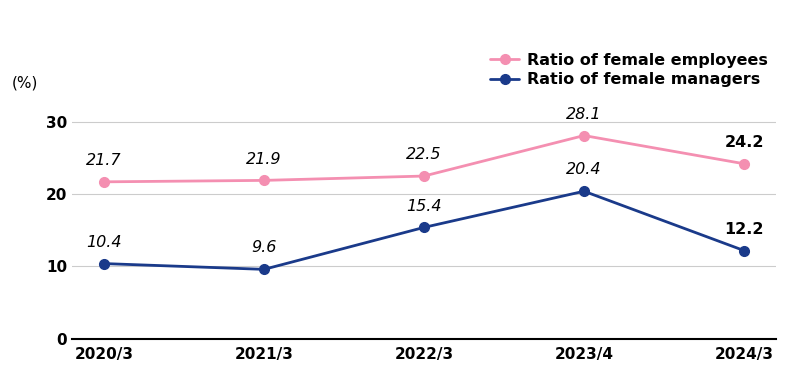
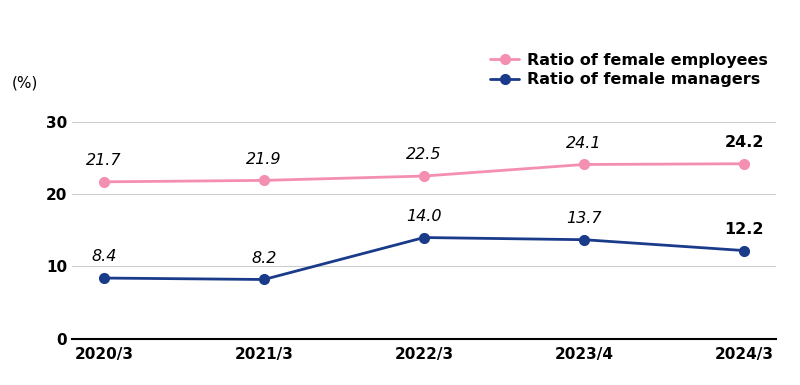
Ratio of female managers/2020/3: 10.4 -> 8.4
Ratio of female managers/2021/3: 9.6 -> 8.2
Ratio of female managers/2022/3: 15.4 -> 14.0
Ratio of female employees/2023/4: 28.1 -> 24.1
Ratio of female managers/2023/4: 20.4 -> 13.7
